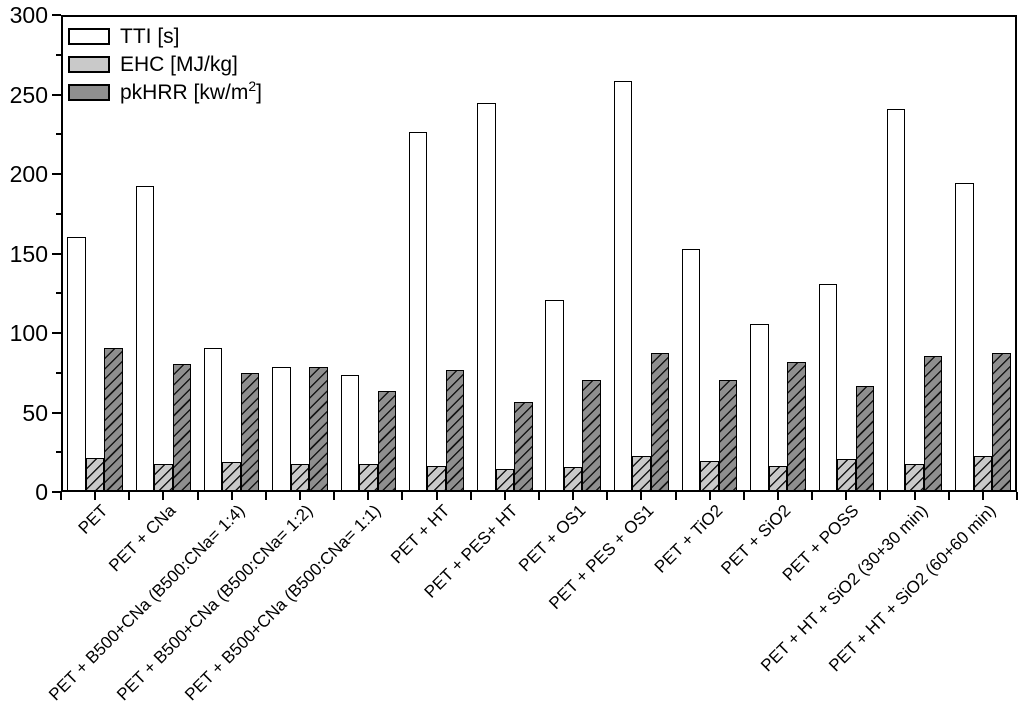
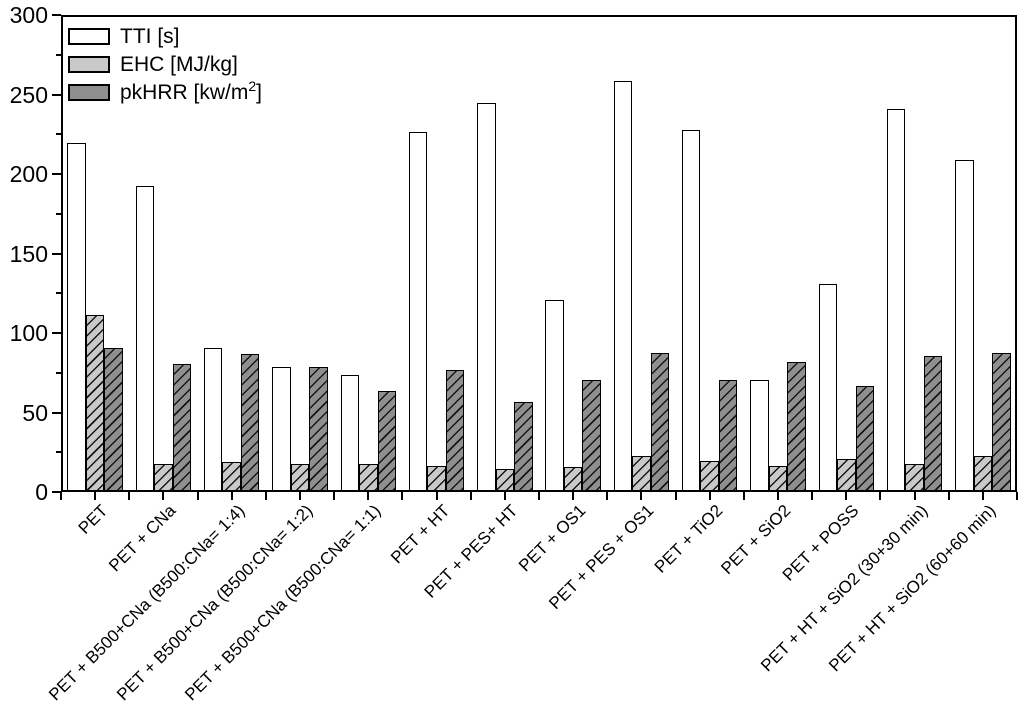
TTI [s]/PET: 160 -> 219
EHC [MJ/kg]/PET: 21 -> 111
pkHRR [kw/m2]/PET + B500+CNa (B500:CNa= 1:4): 74 -> 86
TTI [s]/PET + TiO2: 152 -> 227
TTI [s]/PET + SiO2: 105 -> 70
TTI [s]/PET + HT + SiO2 (60+60 min): 194 -> 208
